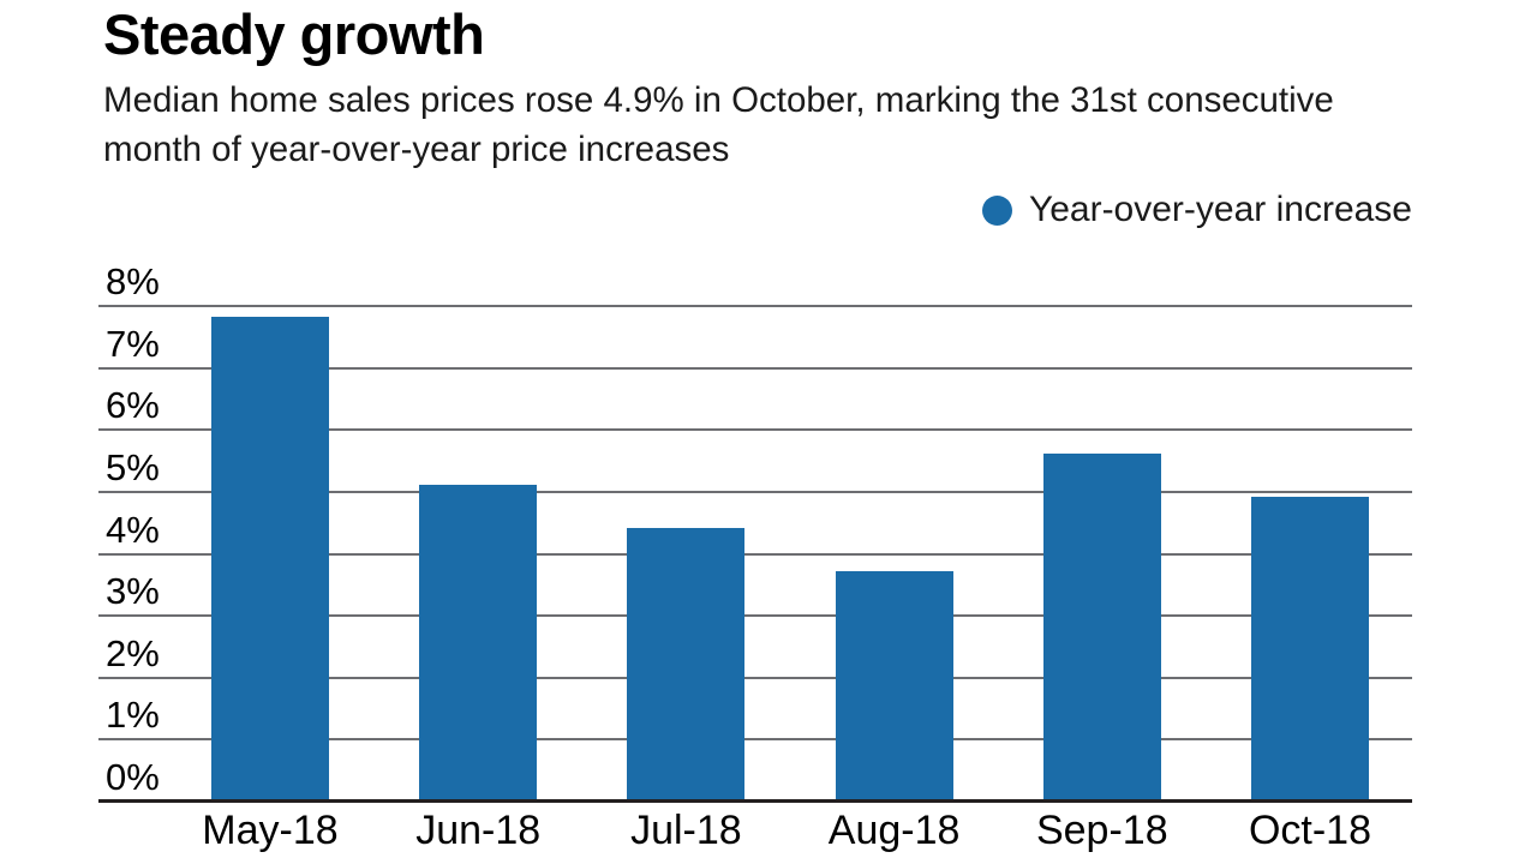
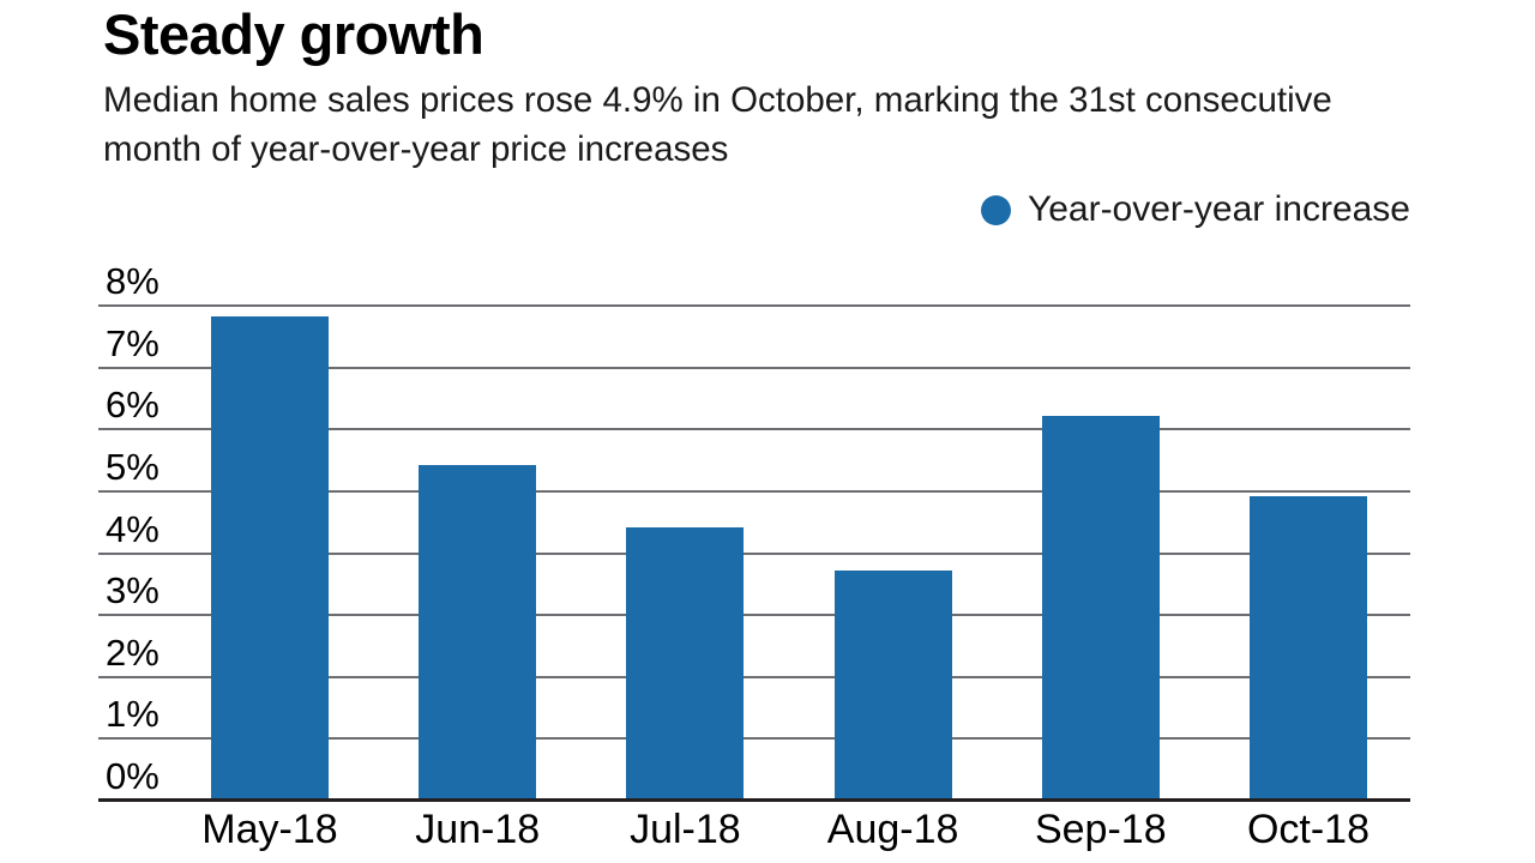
Jun-18: 5.1% -> 5.4%
Sep-18: 5.6% -> 6.2%
